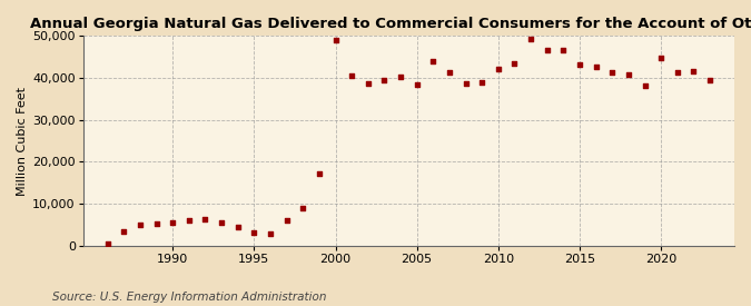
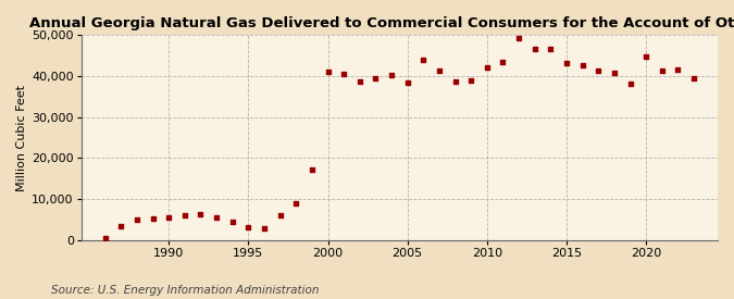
2000: 49,000 -> 41,000
